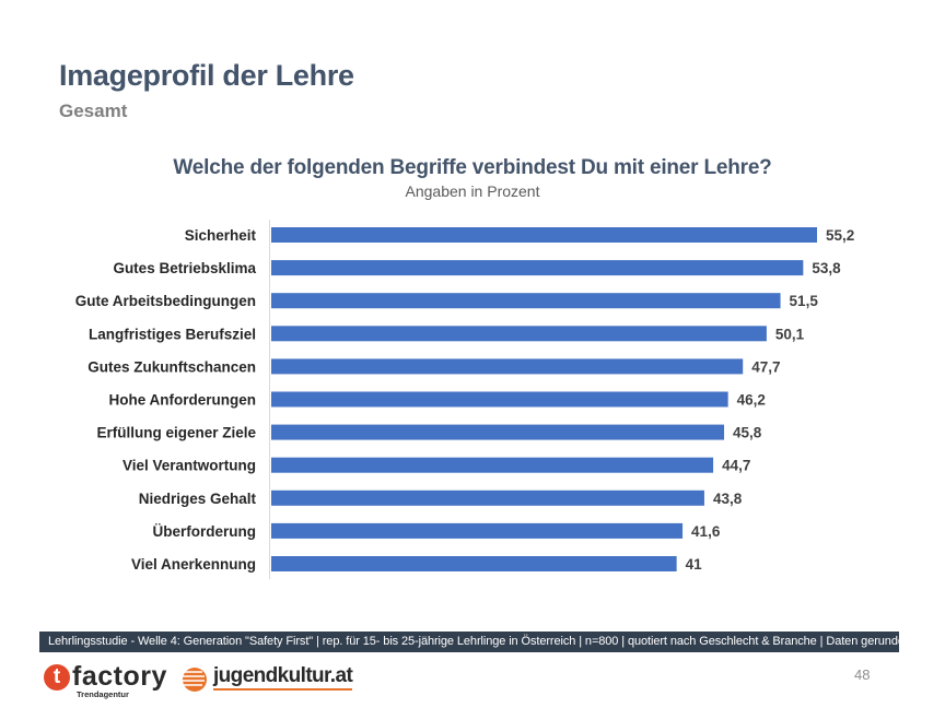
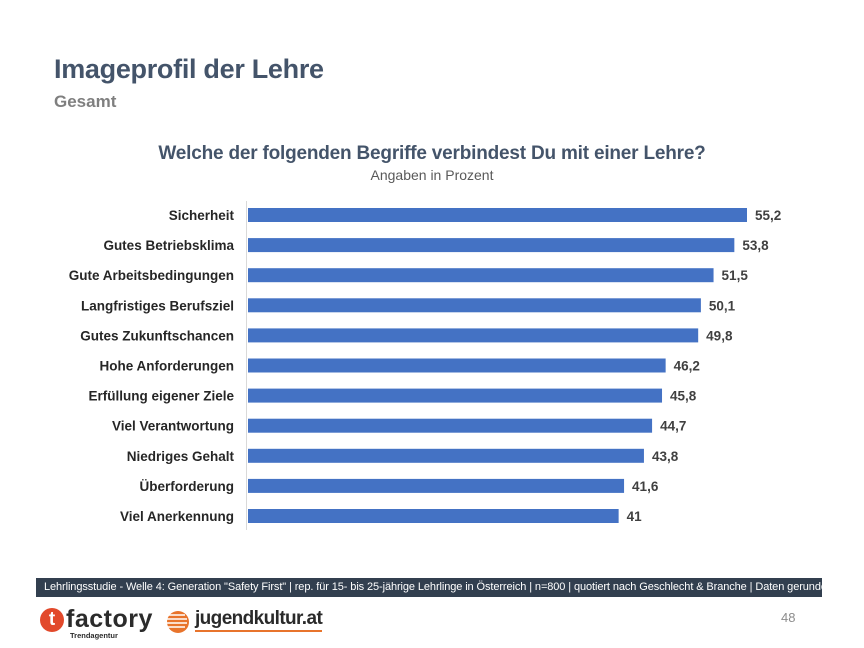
Gutes Zukunftschancen: 47,7 -> 49,8
